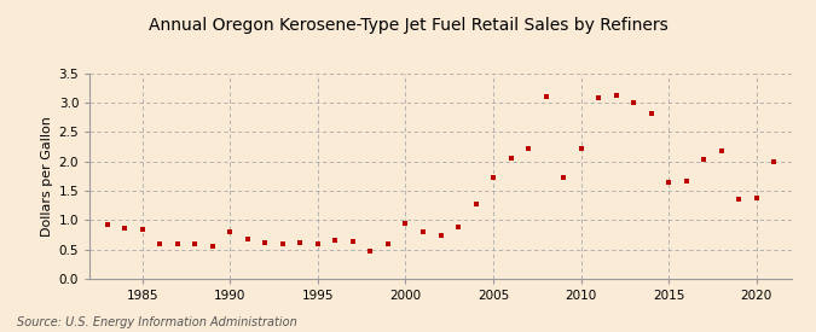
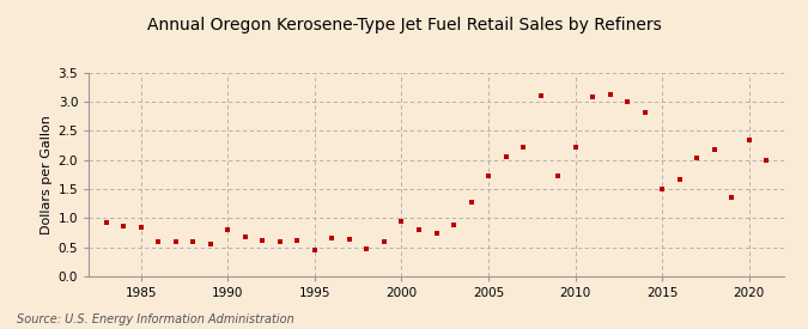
1995: 0.60 -> 0.45
2015: 1.64 -> 1.50
2020: 1.38 -> 2.35
